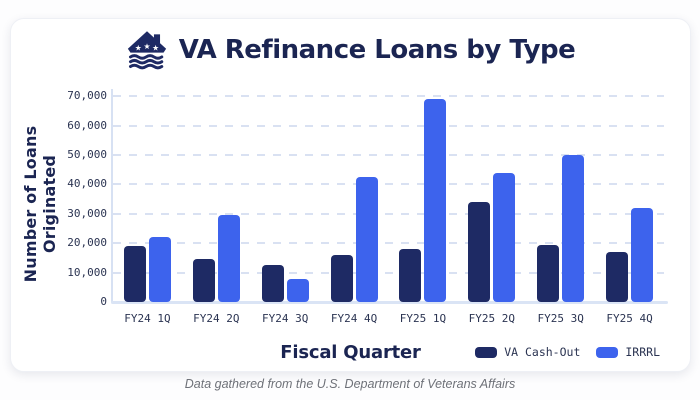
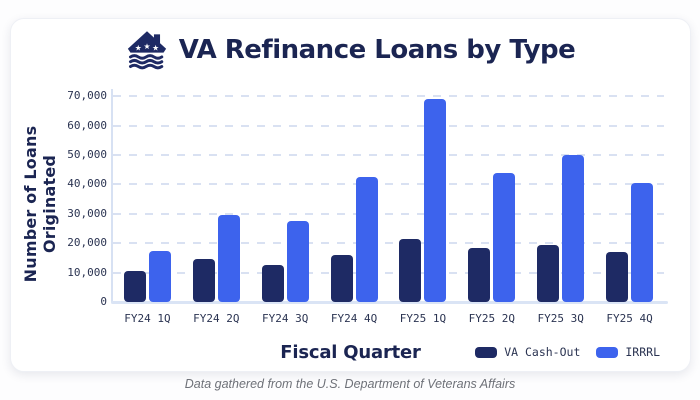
VA Cash-Out/FY24 1Q: 19000 -> 10000
IRRRL/FY24 1Q: 22000 -> 18000
IRRRL/FY24 3Q: 8000 -> 28000
VA Cash-Out/FY25 1Q: 18000 -> 22000
VA Cash-Out/FY25 2Q: 34000 -> 18000
IRRRL/FY25 4Q: 32000 -> 40000
